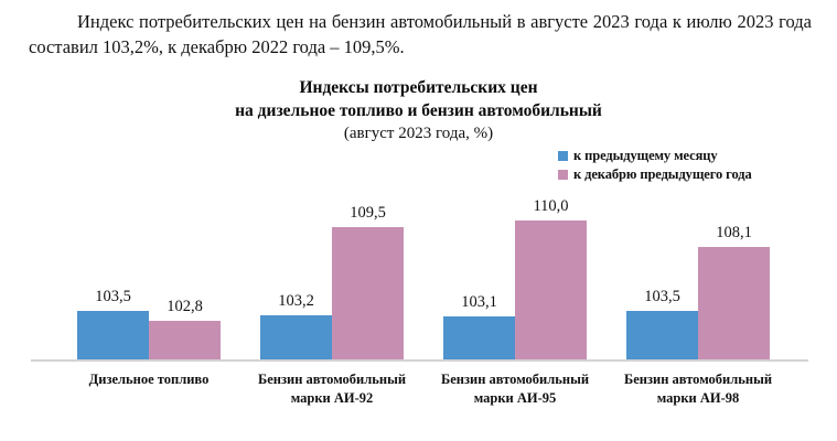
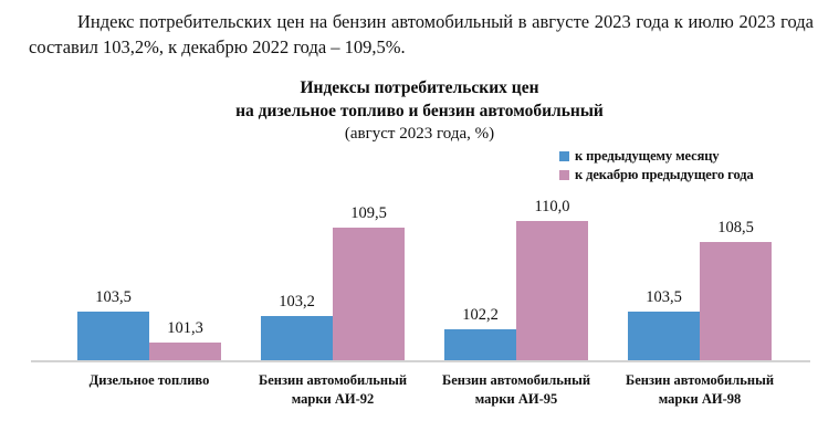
к декабрю предыдущего года/Дизельное топливо: 102,8 -> 101,3
к предыдущему месяцу/Бензин автомобильный марки АИ-95: 103,1 -> 102,2
к декабрю предыдущего года/Бензин автомобильный марки АИ-98: 108,1 -> 108,5
